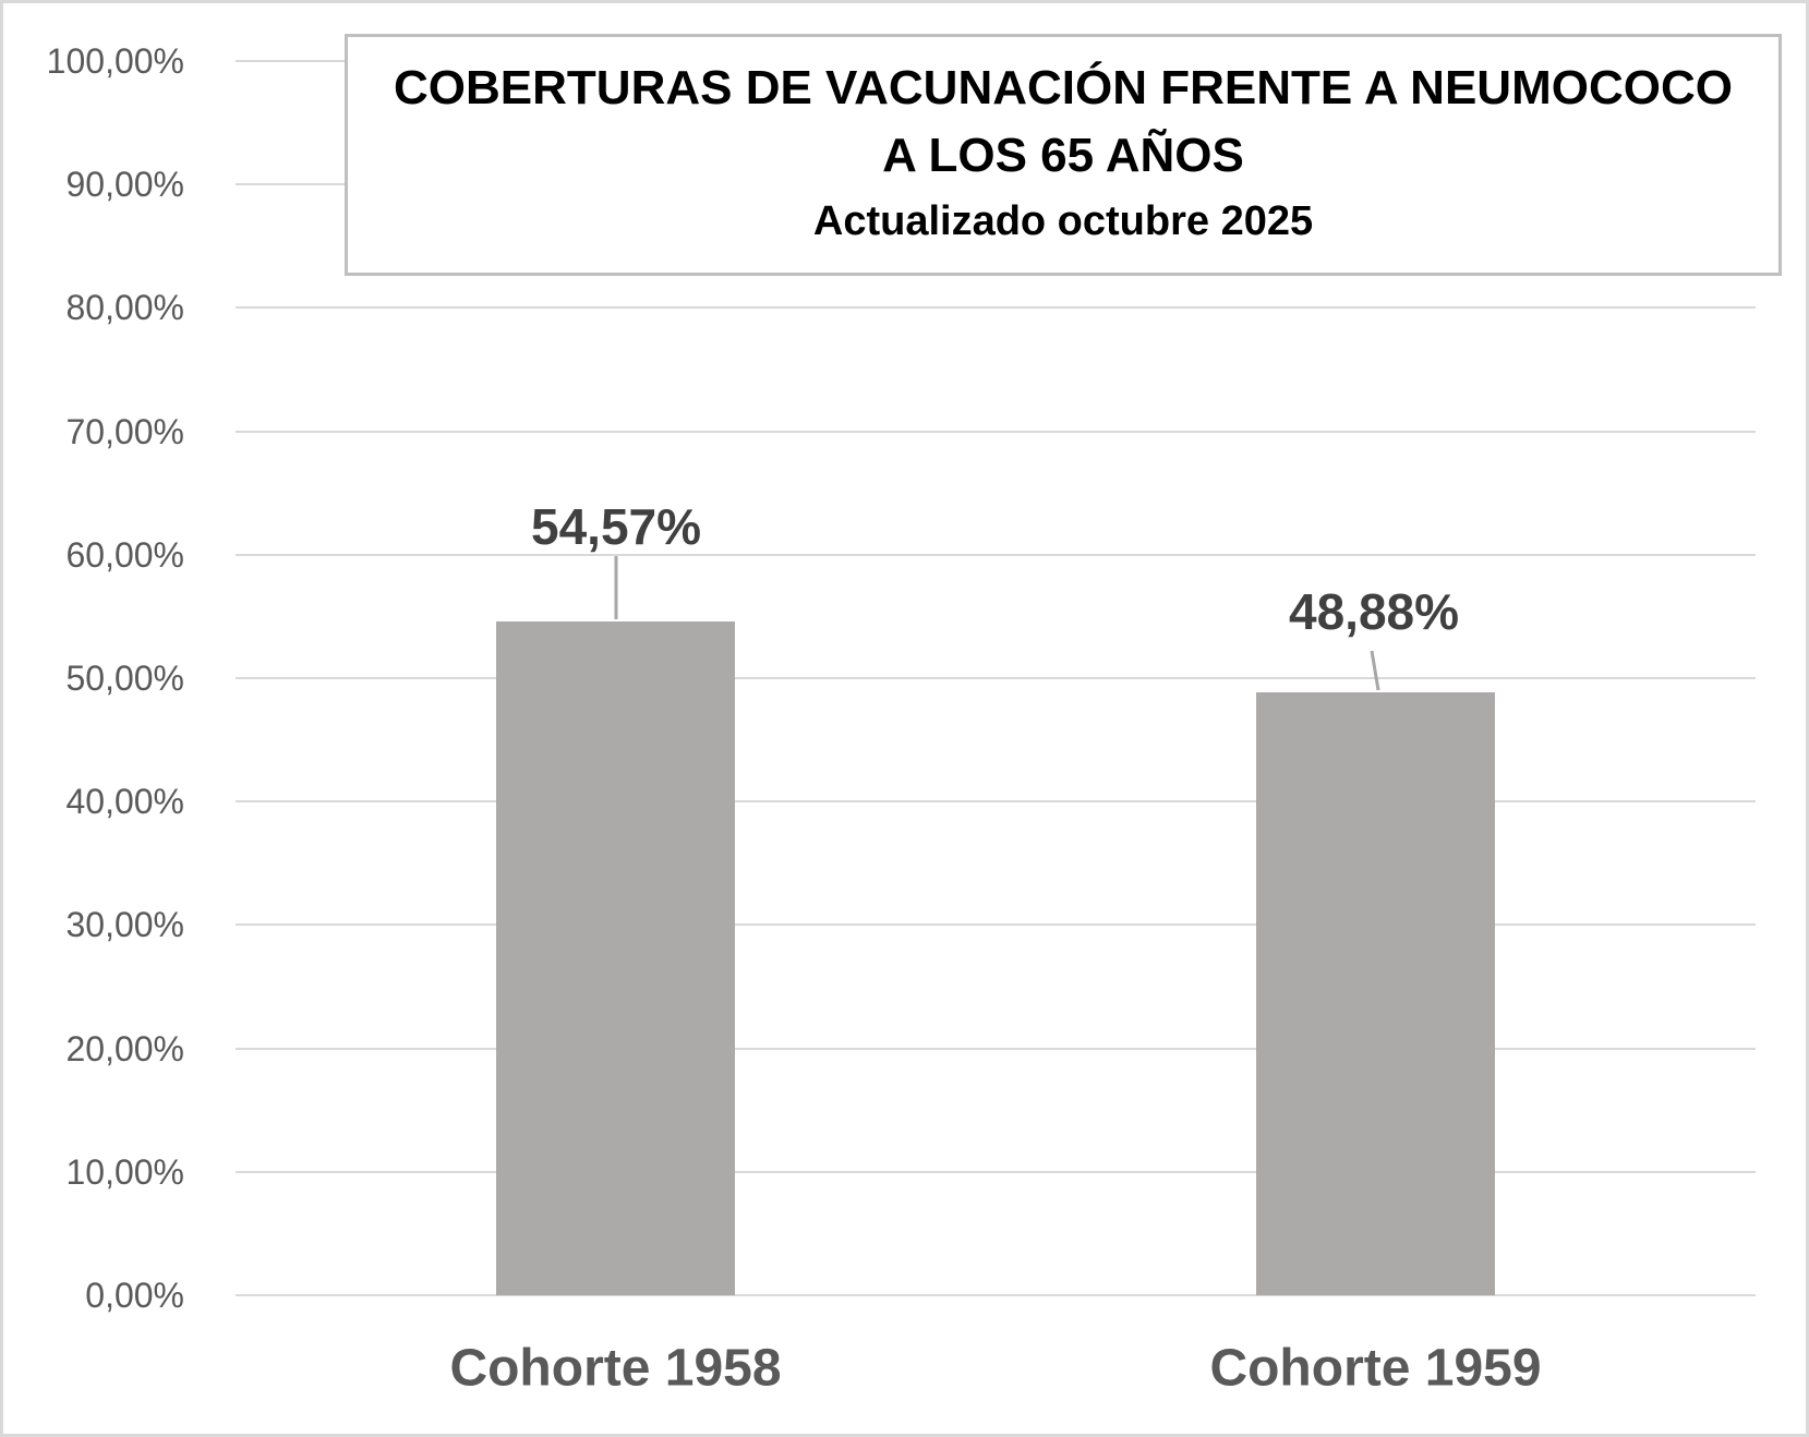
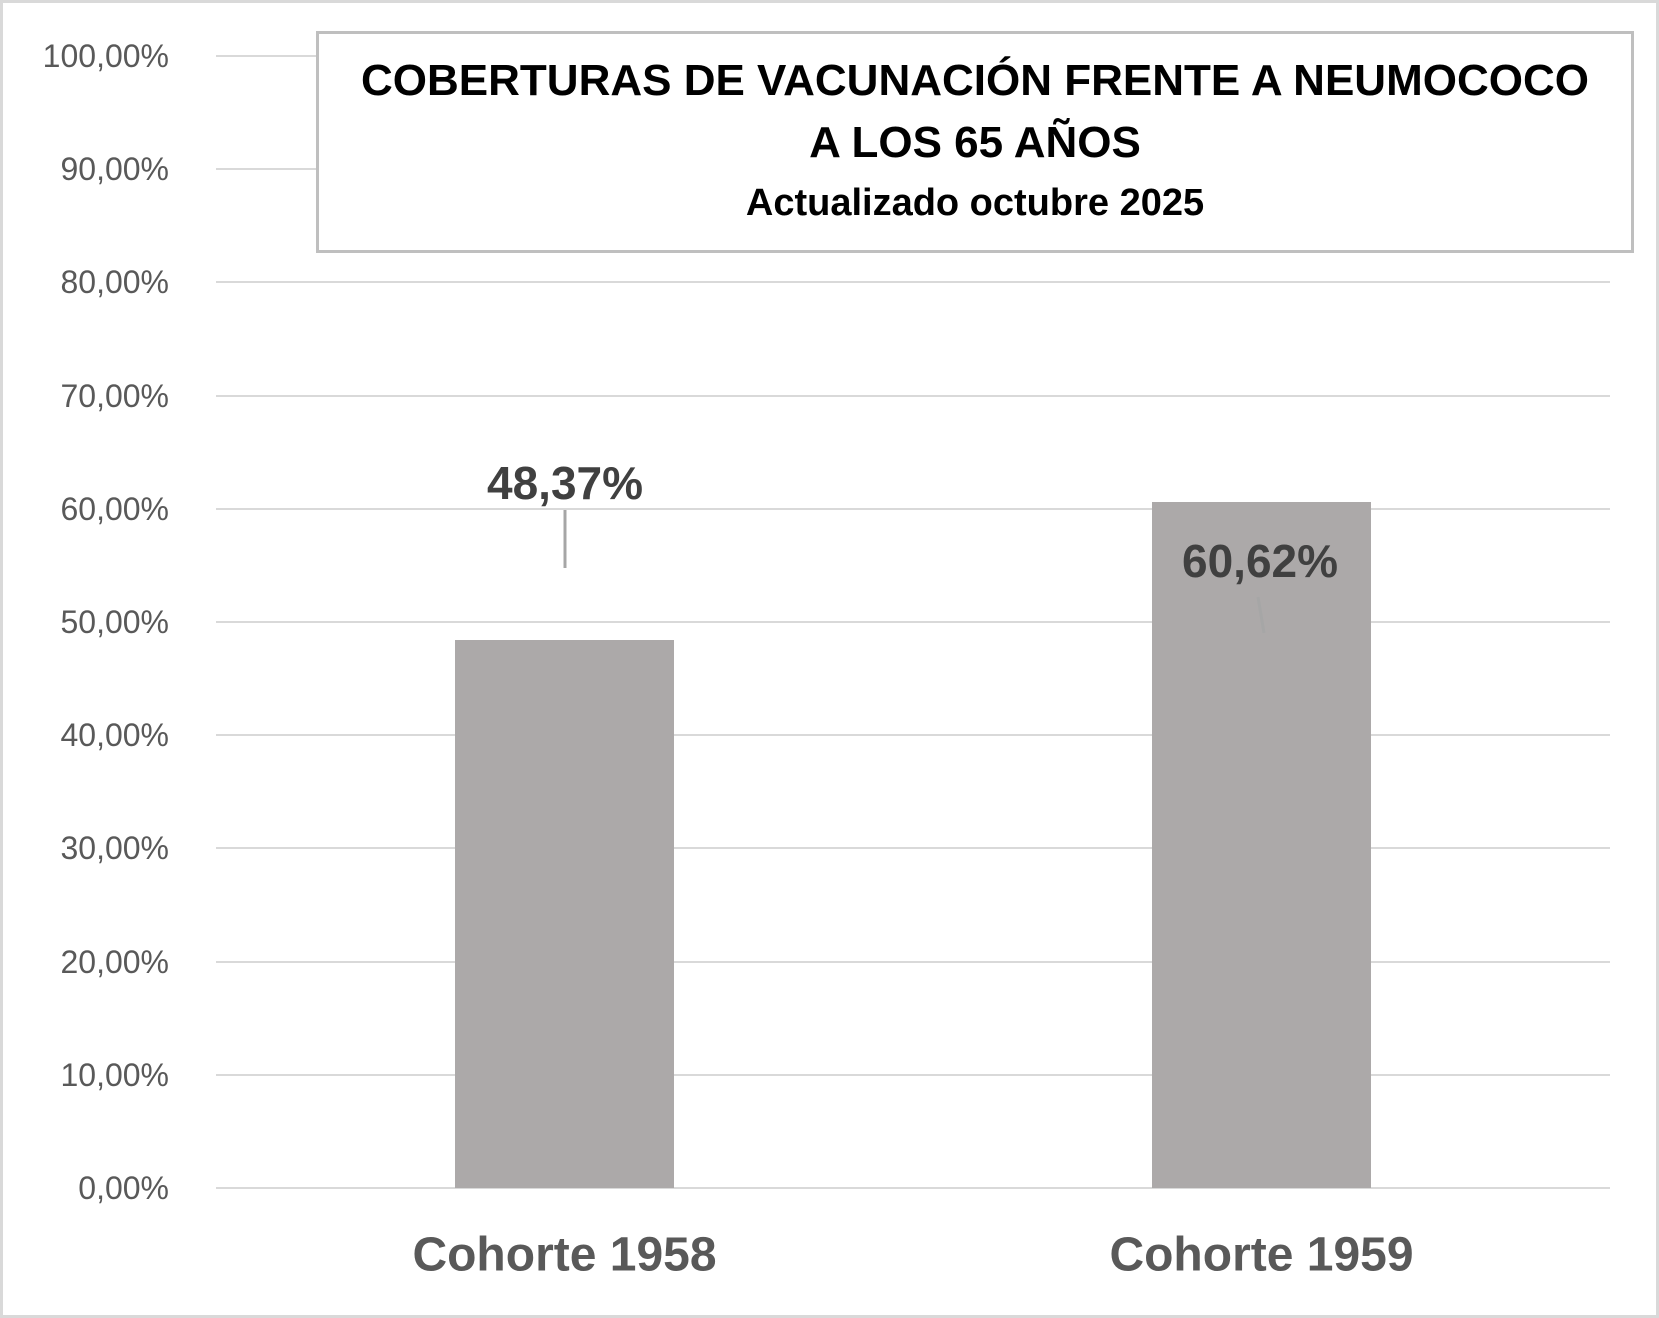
Cohorte 1958: 54,57% -> 48,37%
Cohorte 1959: 48,88% -> 60,62%
